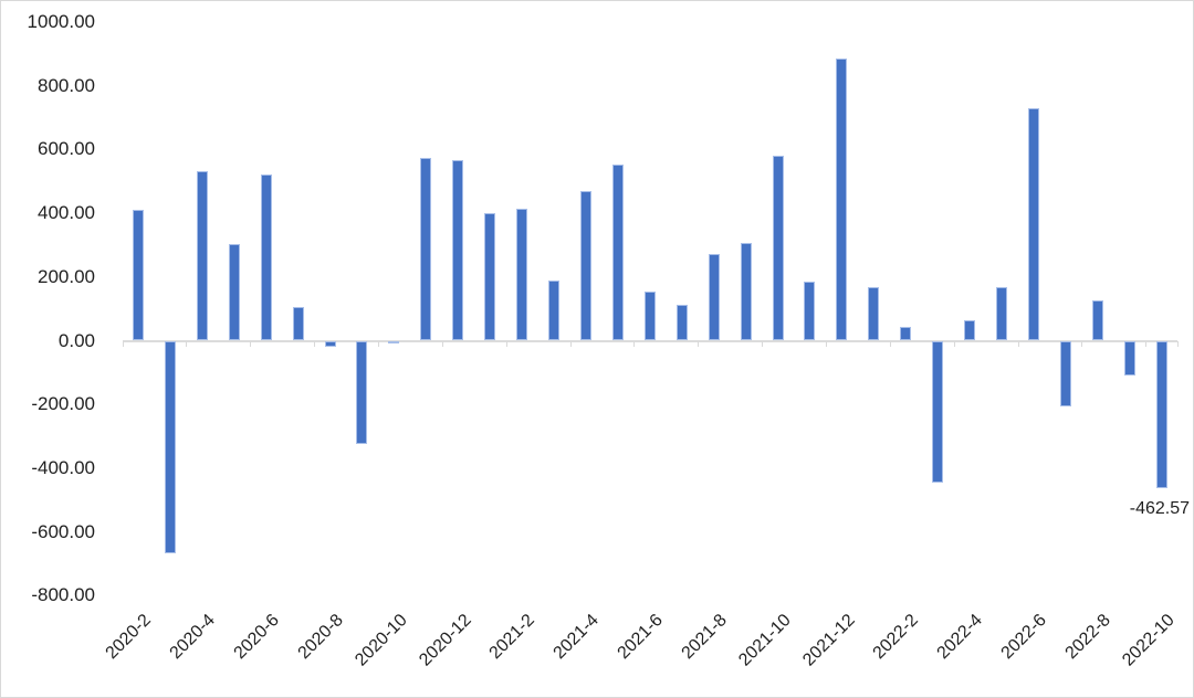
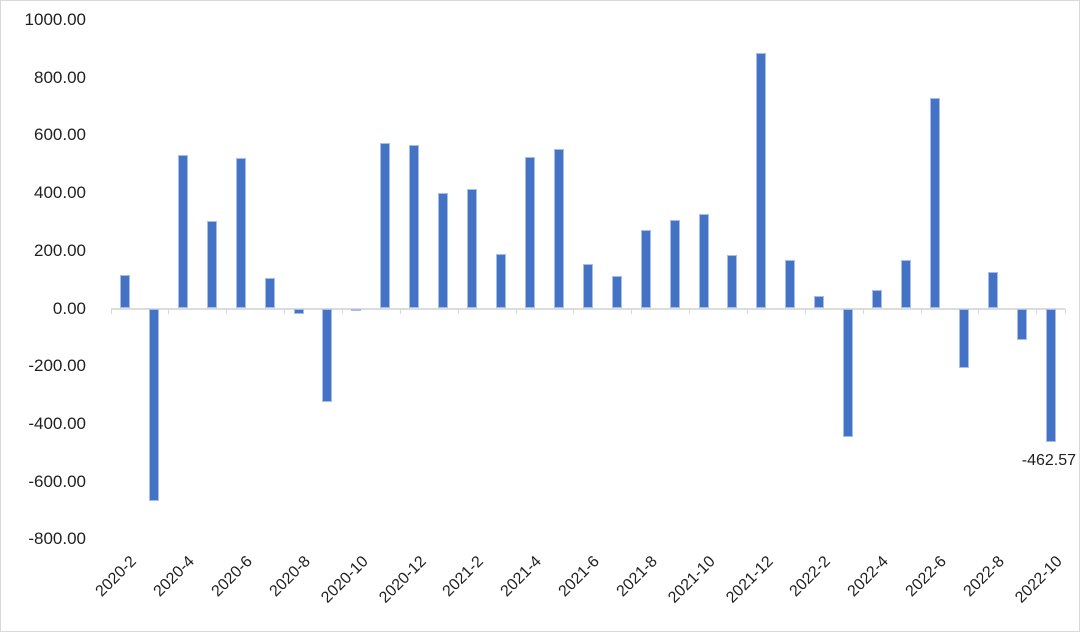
2020-2: 410 -> 120
2021-4: 470 -> 520
2021-10: 580 -> 330
